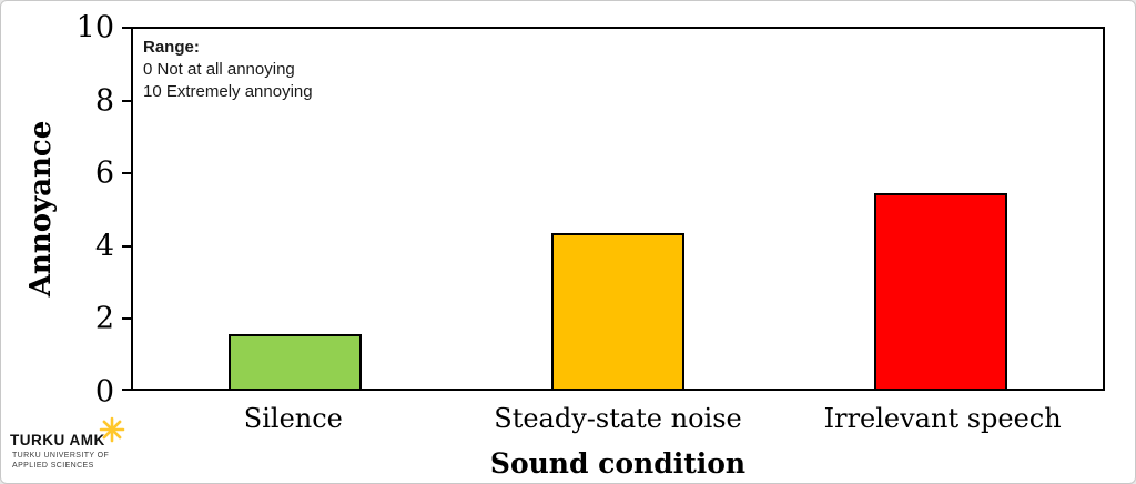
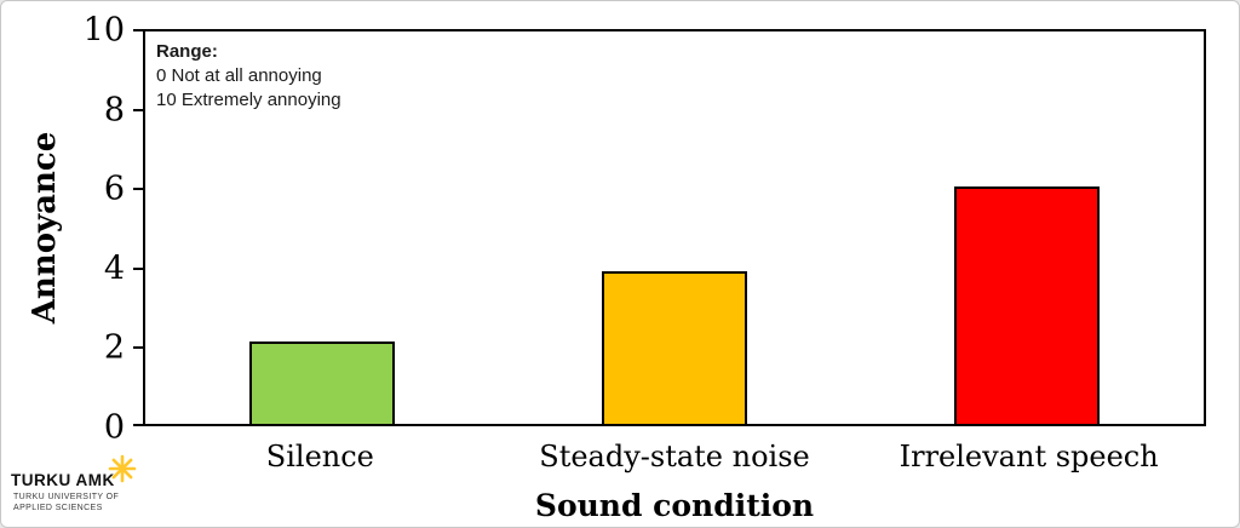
Silence: 1.5 -> 2.1
Steady-state noise: 4.3 -> 3.9
Irrelevant speech: 5.4 -> 6.0
